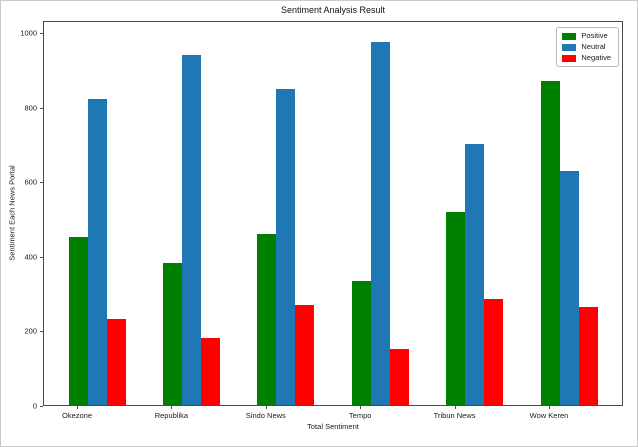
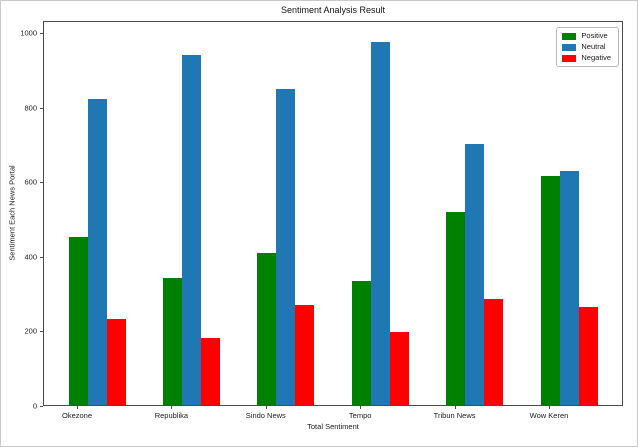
Positive/Republika: 380 -> 340
Positive/Sindo News: 460 -> 410
Negative/Tempo: 150 -> 200
Positive/Wow Keren: 870 -> 620
